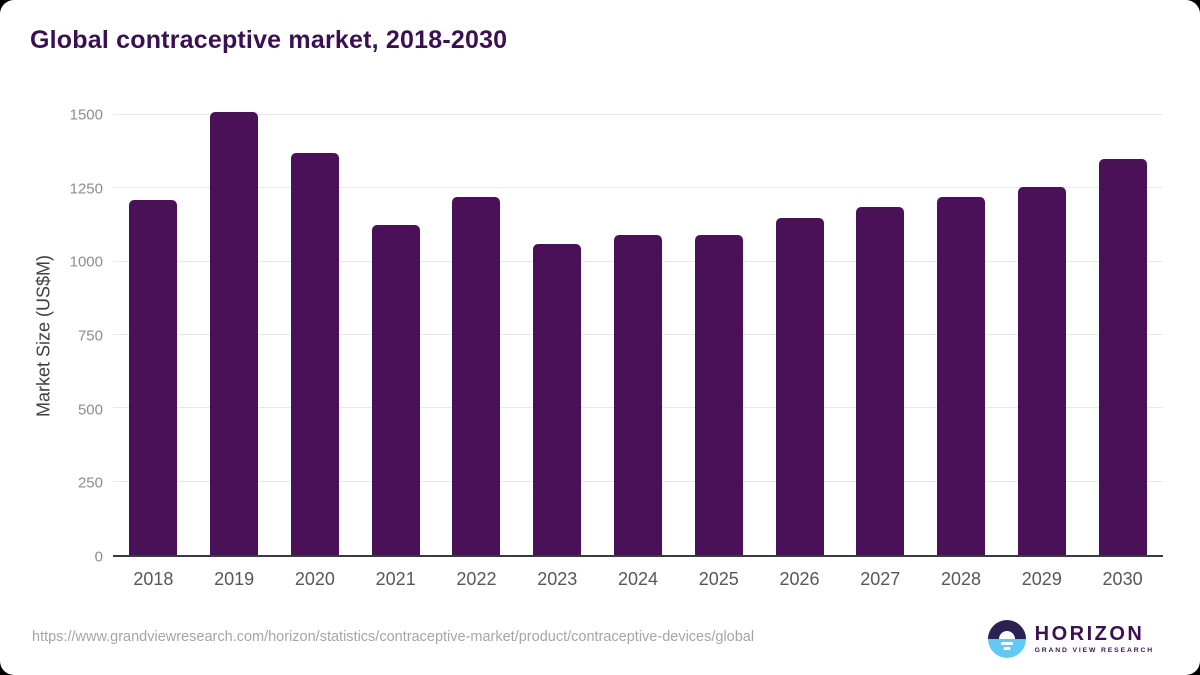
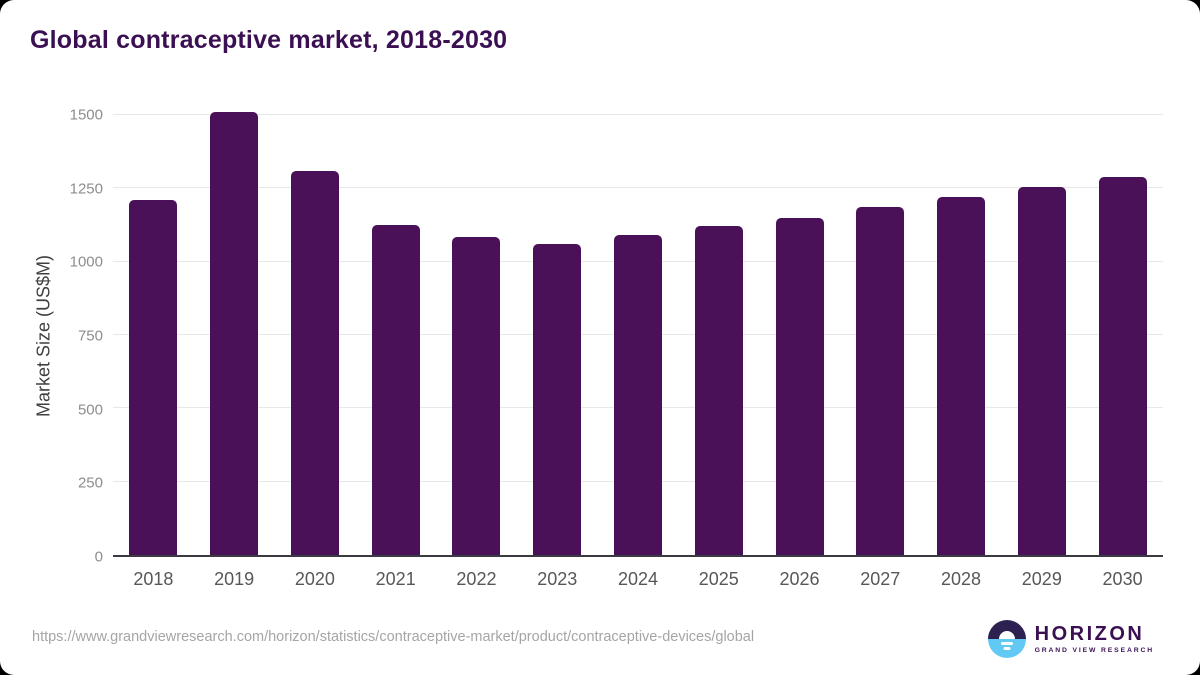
2020: 1370 -> 1310
2022: 1220 -> 1080
2025: 1090 -> 1120
2030: 1350 -> 1290
